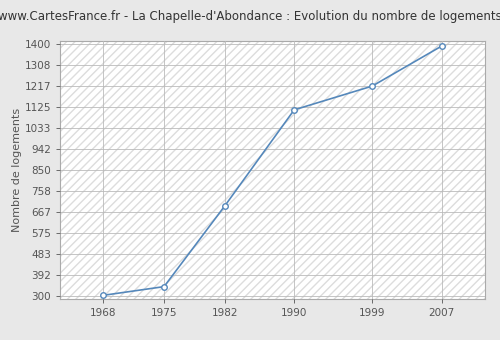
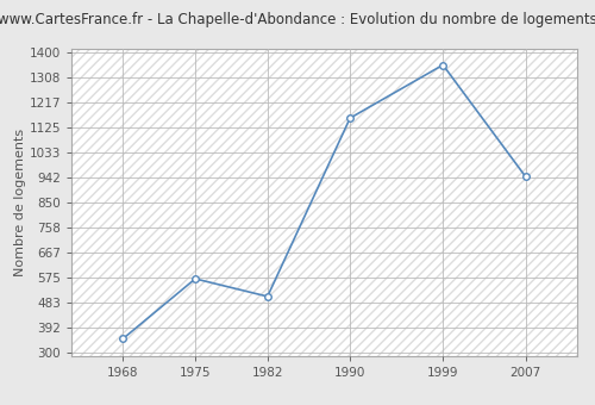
1968: 302 -> 350
1975: 340 -> 570
1982: 693 -> 505
1990: 1113 -> 1160
1999: 1217 -> 1355
2007: 1392 -> 945
